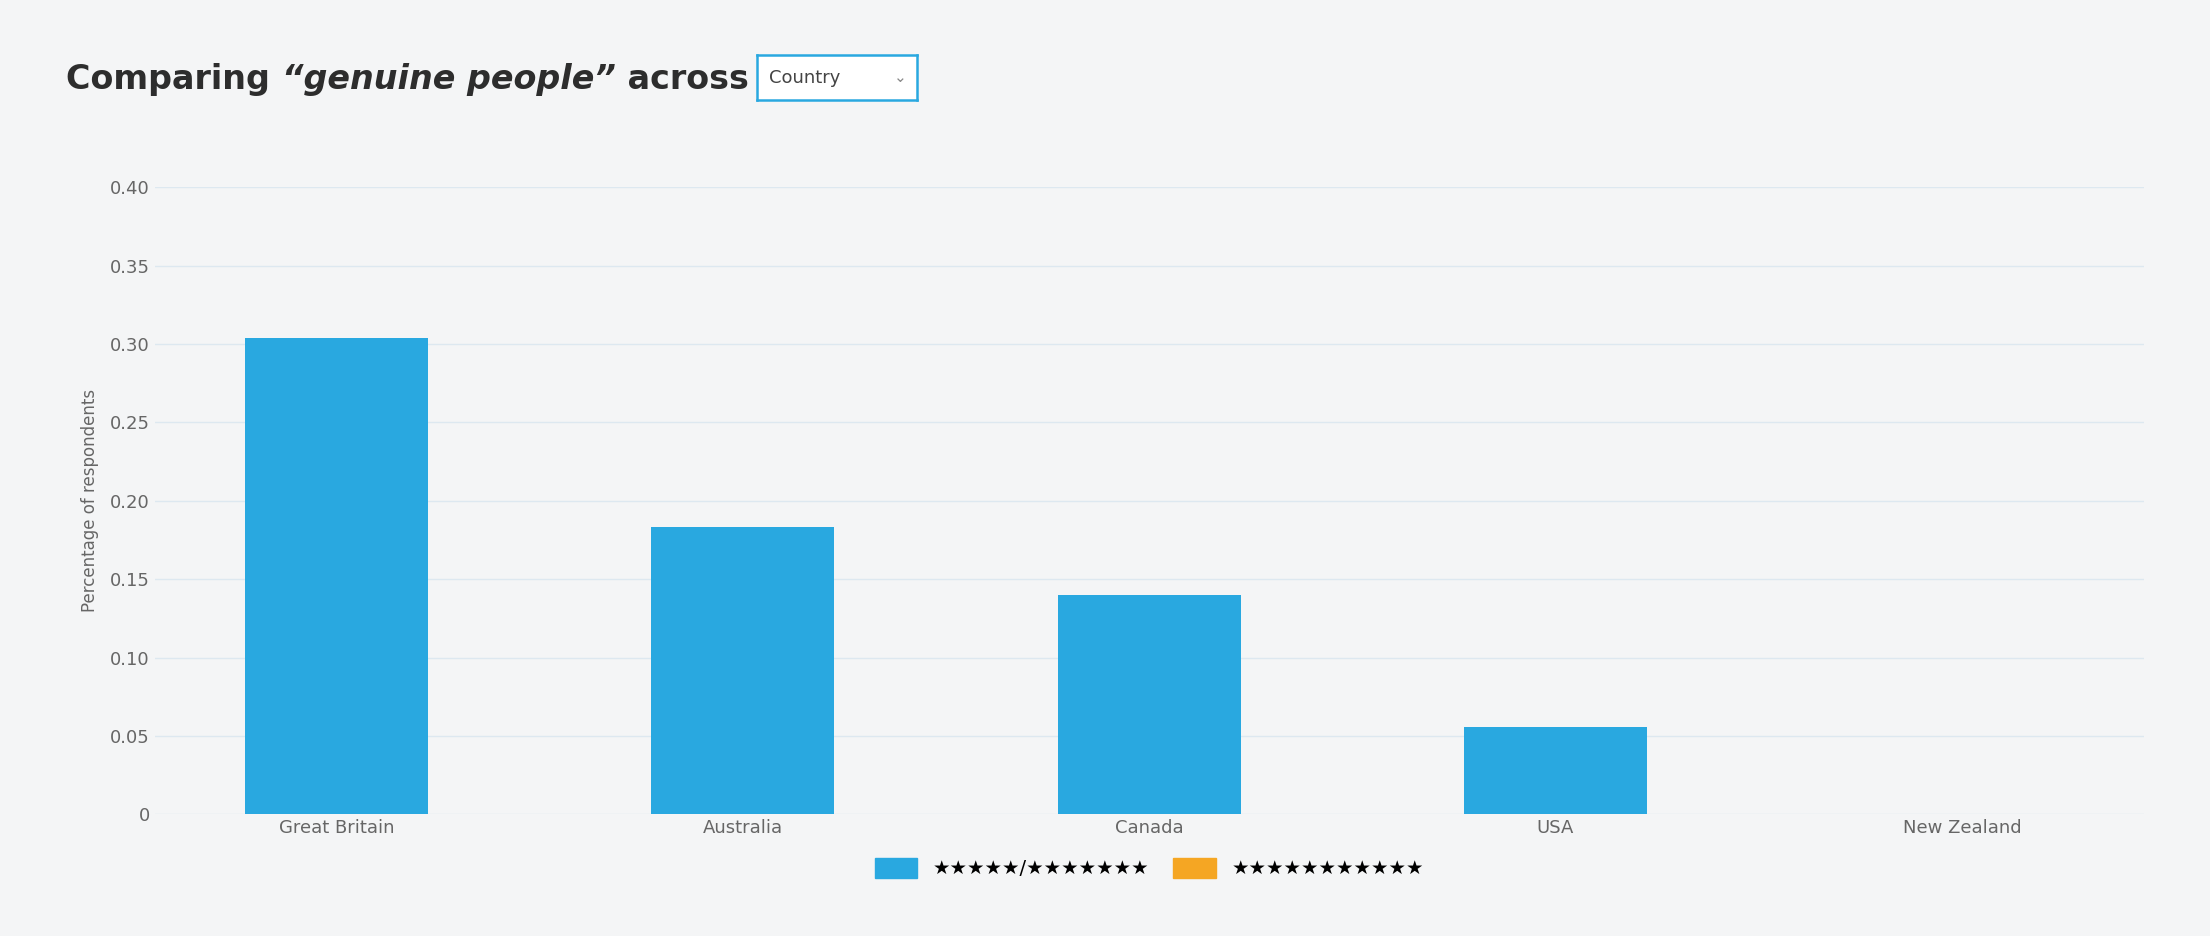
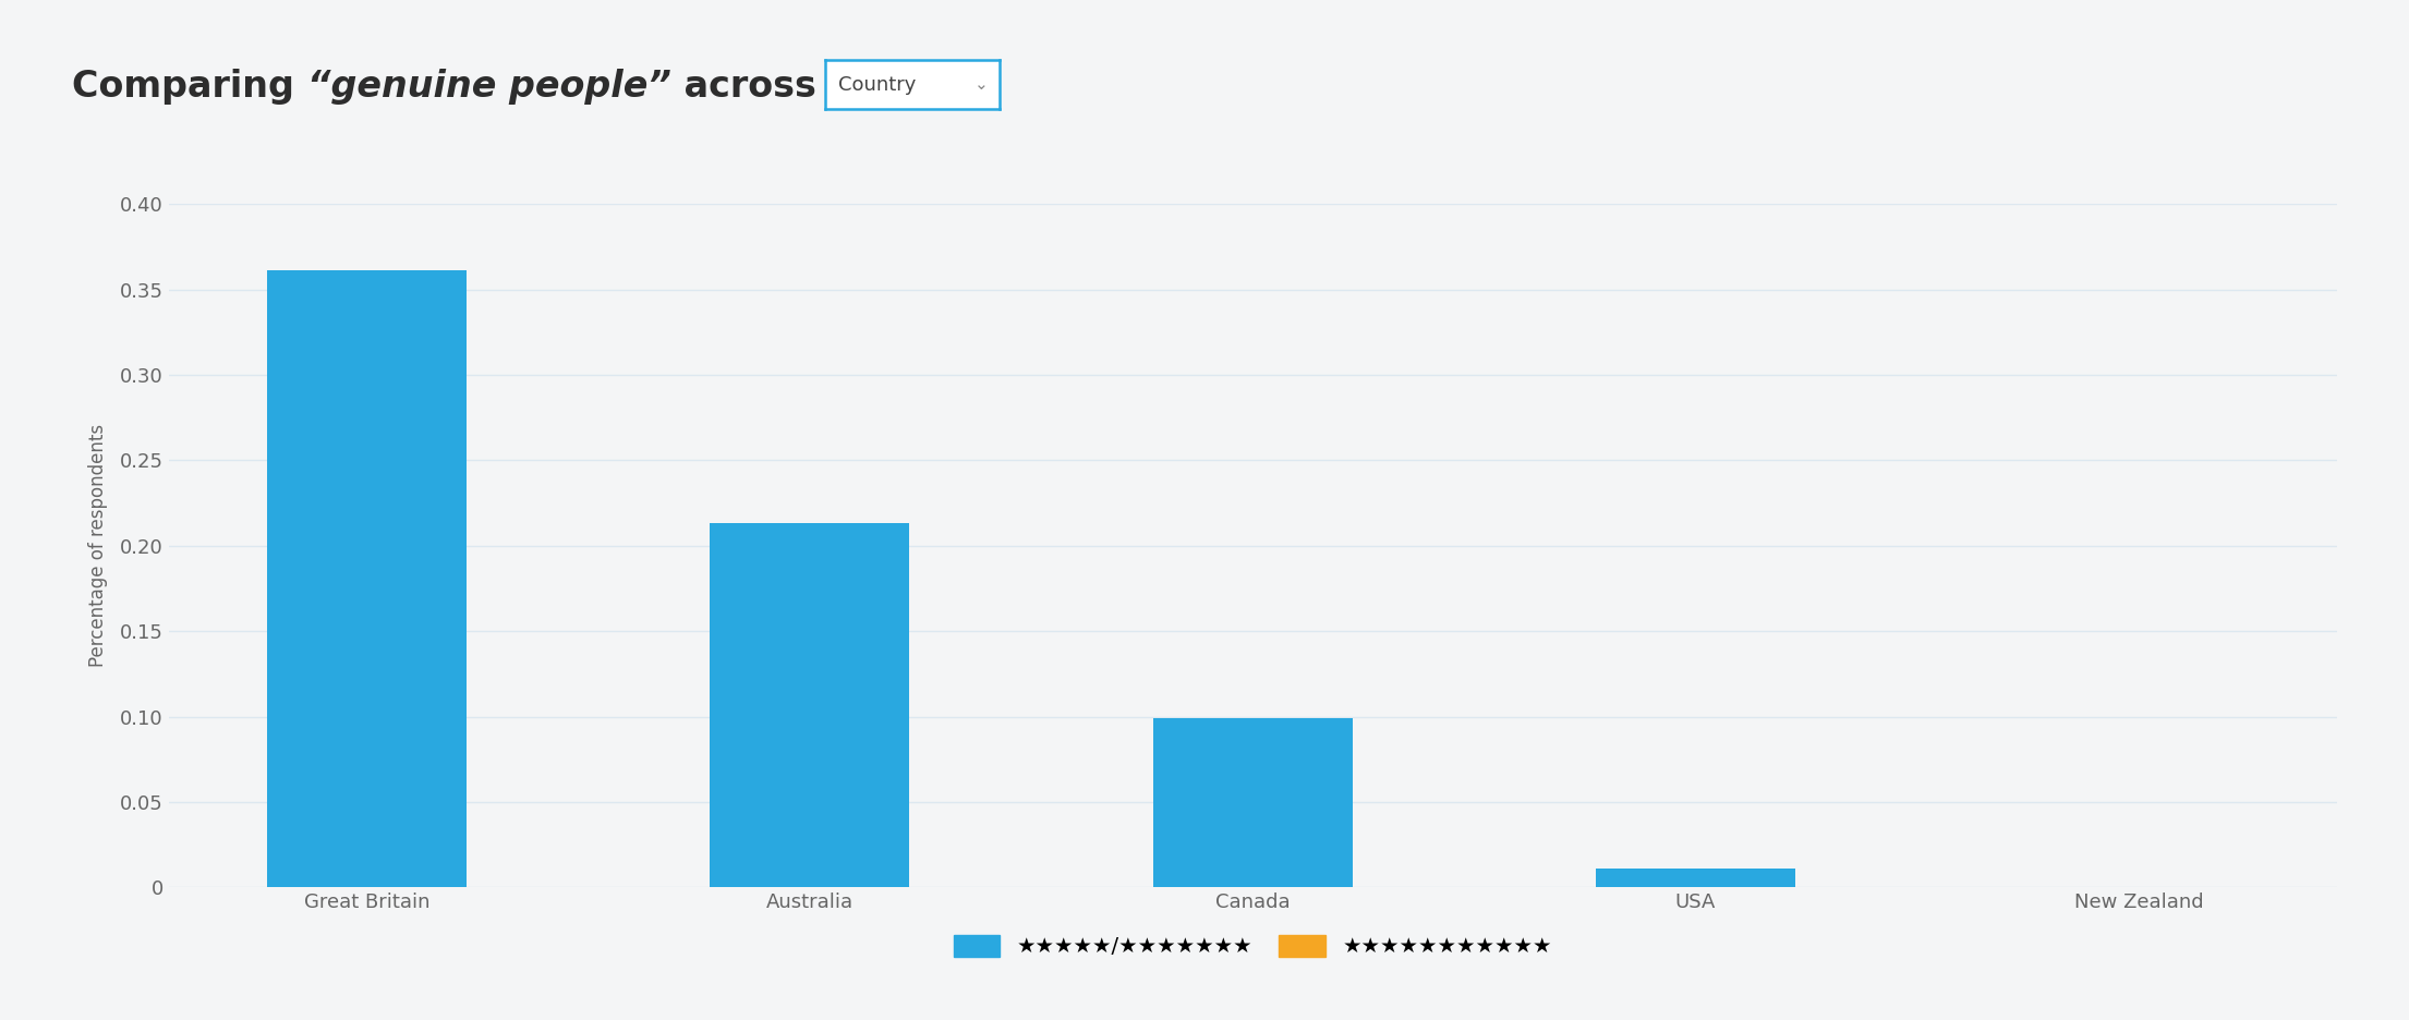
Great Britain: 0.304 -> 0.361
Australia: 0.183 -> 0.213
Canada: 0.140 -> 0.099
USA: 0.056 -> 0.011
